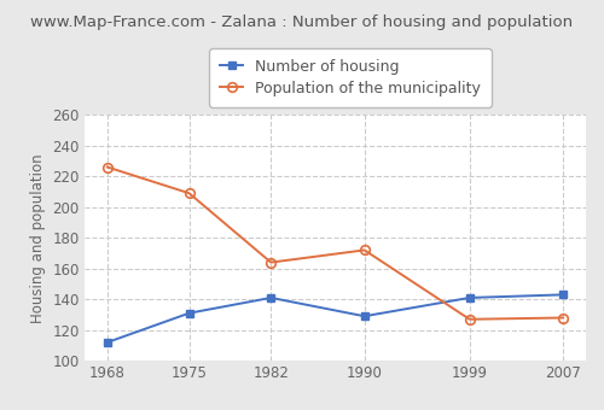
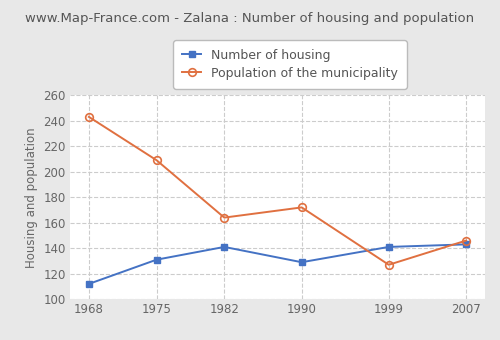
Population of the municipality/1968: 226 -> 243
Population of the municipality/2007: 128 -> 146
